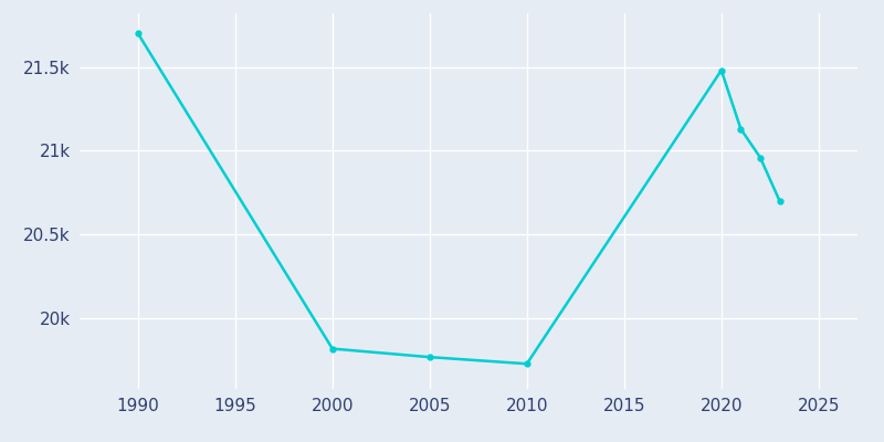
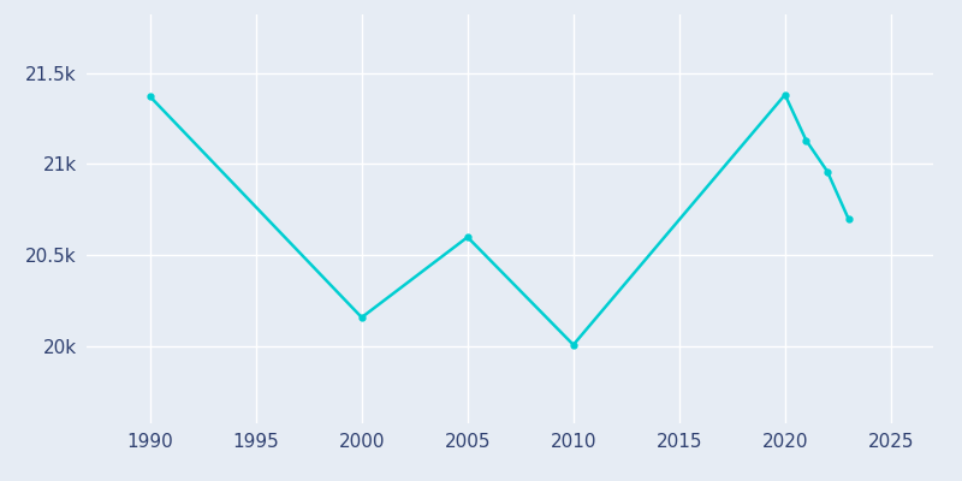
1990: 21.70k -> 21.37k
2000: 19.82k -> 20.16k
2005: 19.77k -> 20.60k
2010: 19.73k -> 20.01k
2020: 21.48k -> 21.38k
